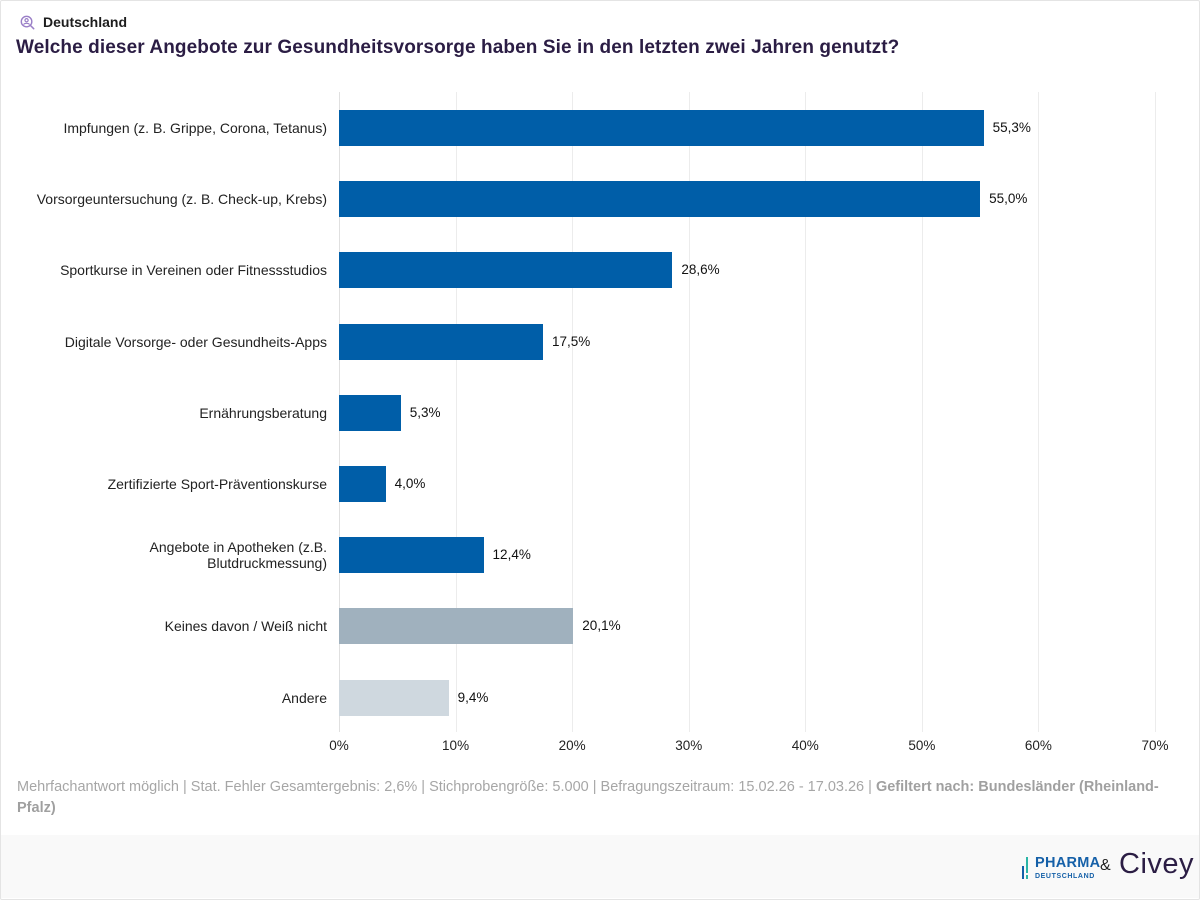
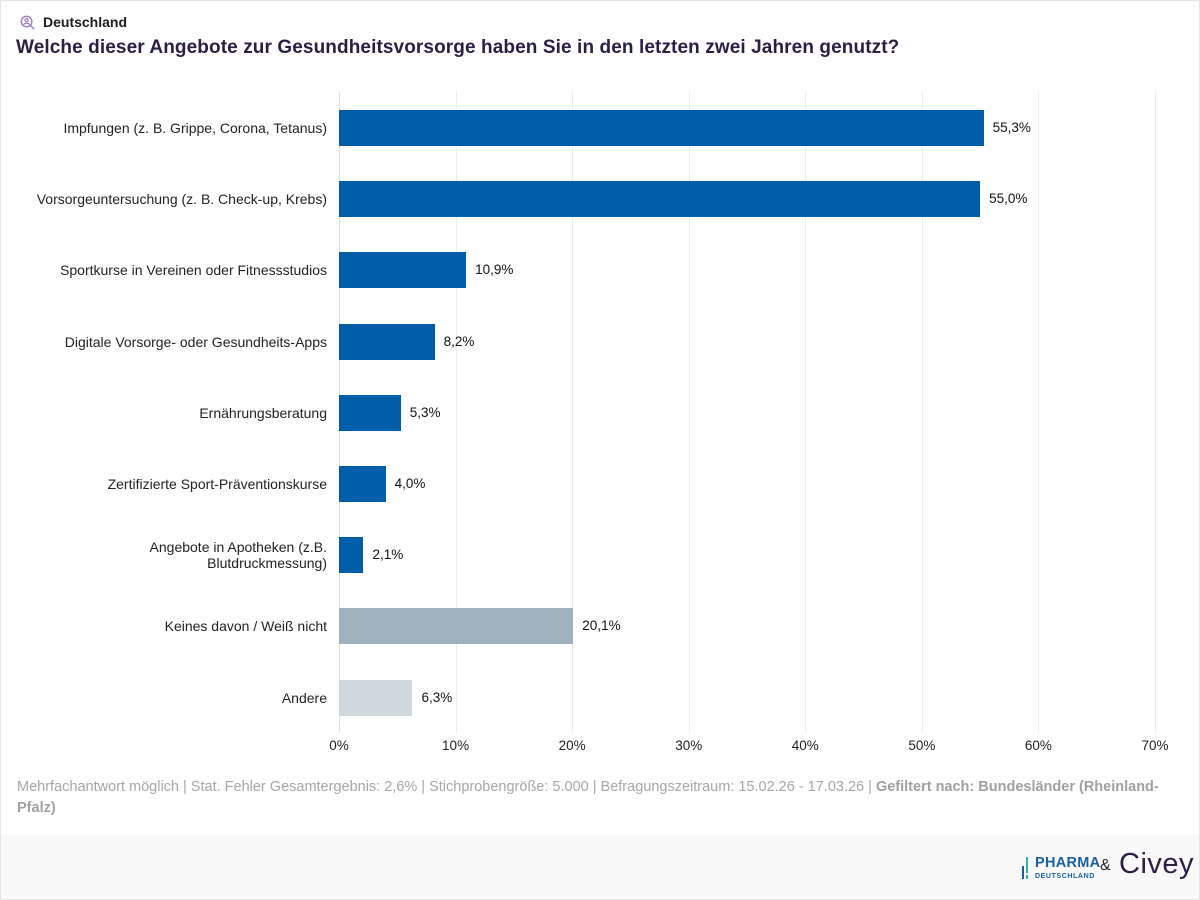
Sportkurse in Vereinen oder Fitnessstudios: 28,6% -> 10,9%
Digitale Vorsorge- oder Gesundheits-Apps: 17,5% -> 8,2%
Angebote in Apotheken (z.B. Blutdruckmessung): 12,4% -> 2,1%
Andere: 9,4% -> 6,3%
